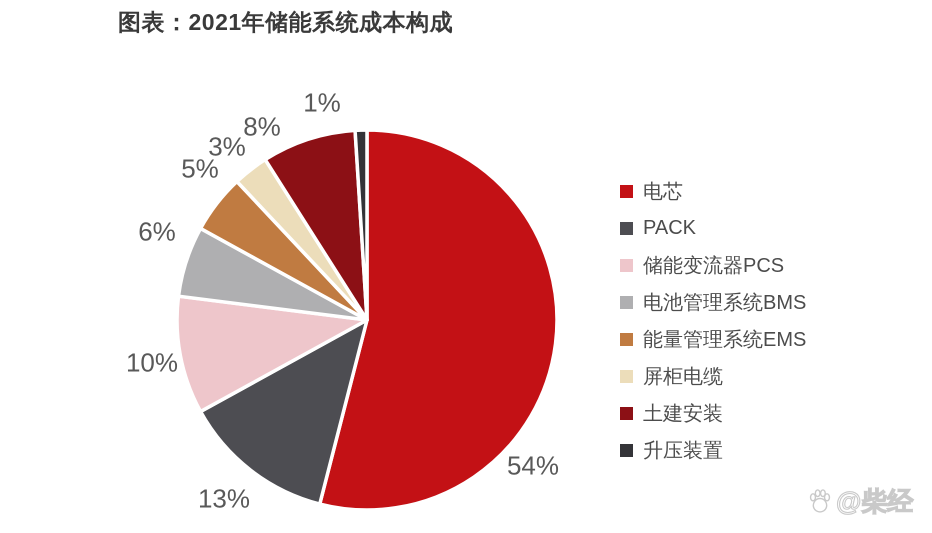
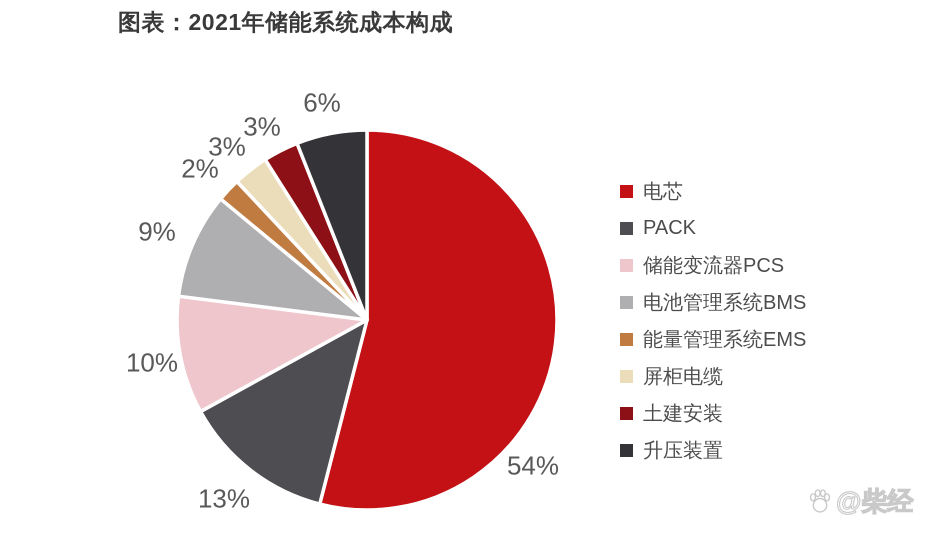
电池管理系统BMS: 6% -> 9%
能量管理系统EMS: 5% -> 2%
土建安装: 8% -> 3%
升压装置: 1% -> 6%
